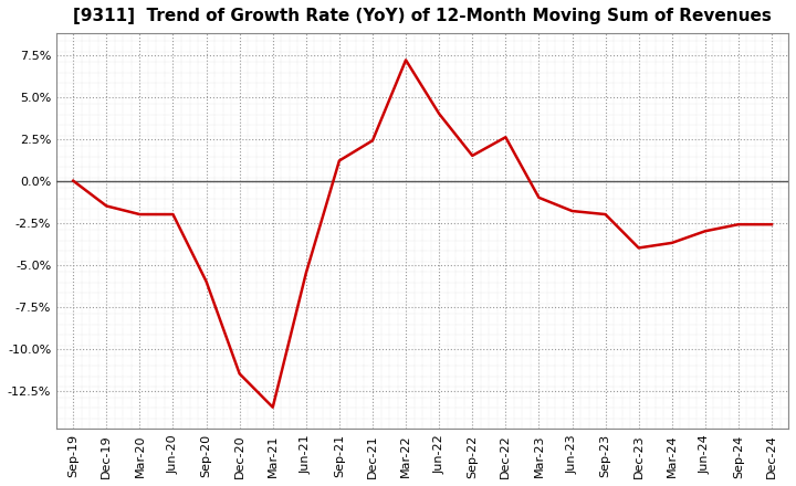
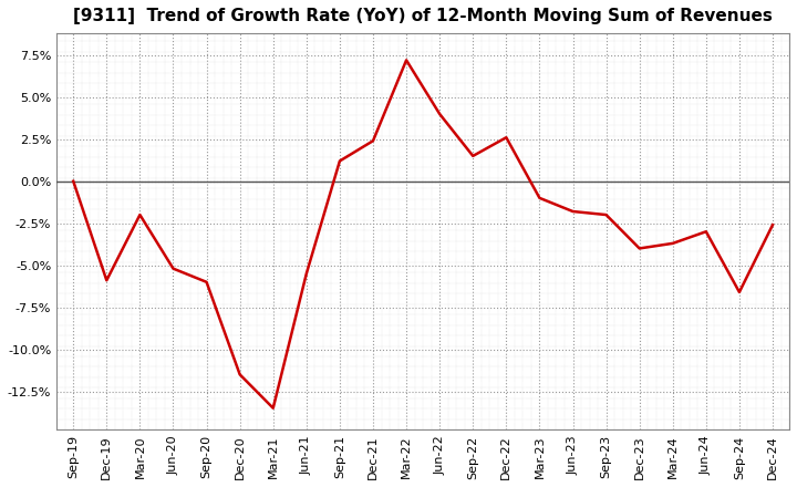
Dec-19: -1.5% -> -5.9%
Jun-20: -2.0% -> -5.2%
Sep-24: -2.6% -> -6.6%
